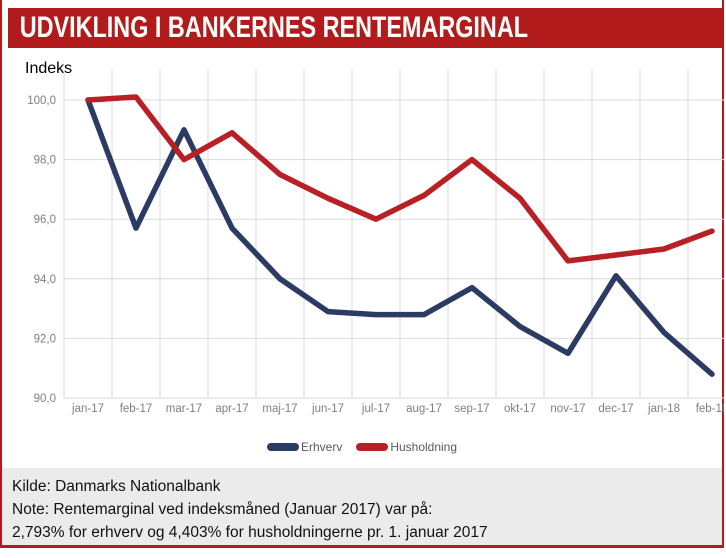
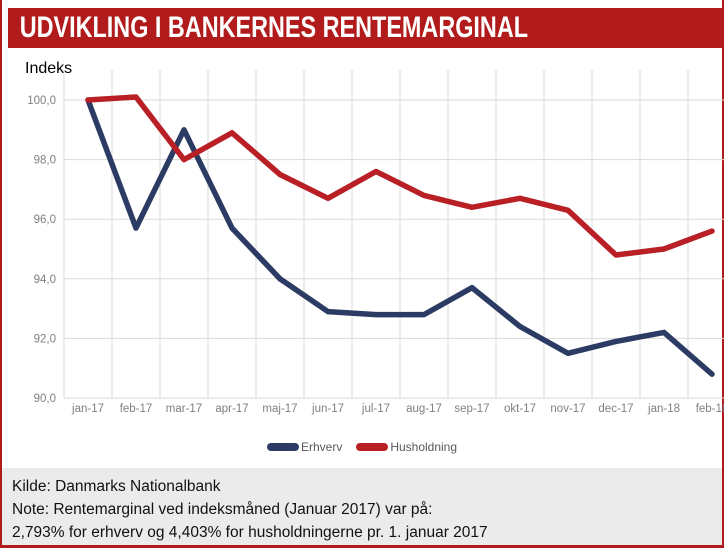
Husholdning/jul-17: 96,0 -> 97,6
Husholdning/sep-17: 98,0 -> 96,4
Husholdning/nov-17: 94,6 -> 96,3
Erhverv/dec-17: 94,1 -> 91,9
